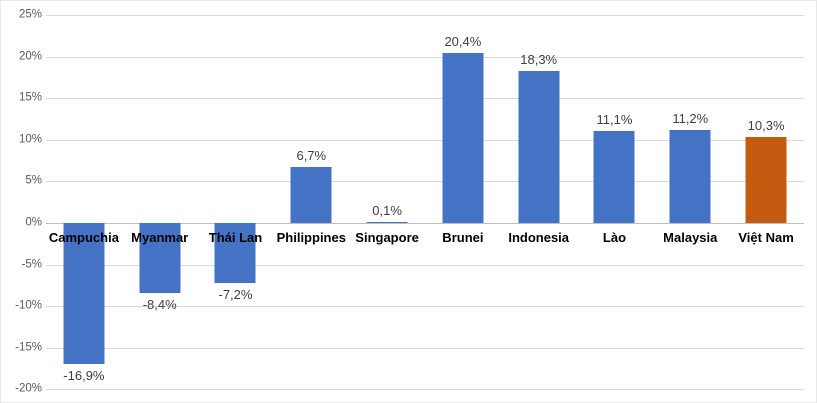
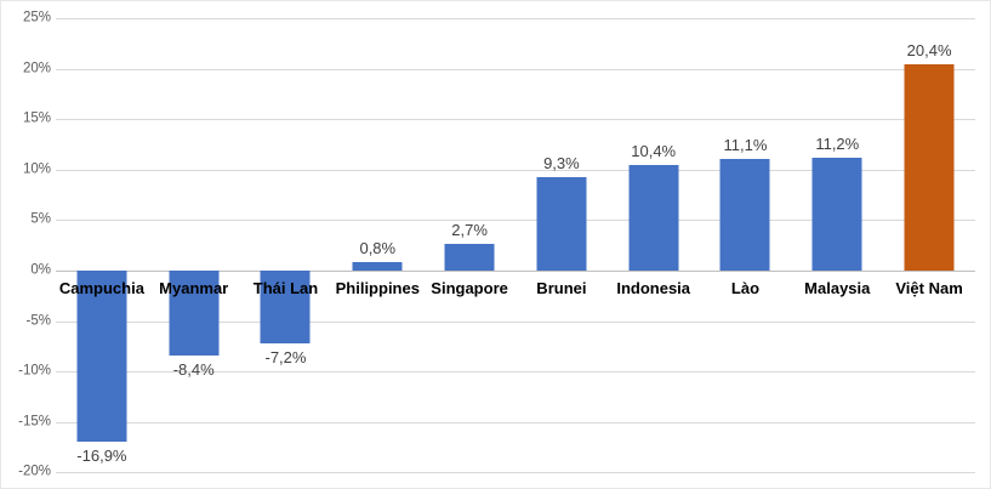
Philippines: 6,7% -> 0,8%
Singapore: 0,1% -> 2,7%
Brunei: 20,4% -> 9,3%
Indonesia: 18,3% -> 10,4%
Việt Nam: 10,3% -> 20,4%
